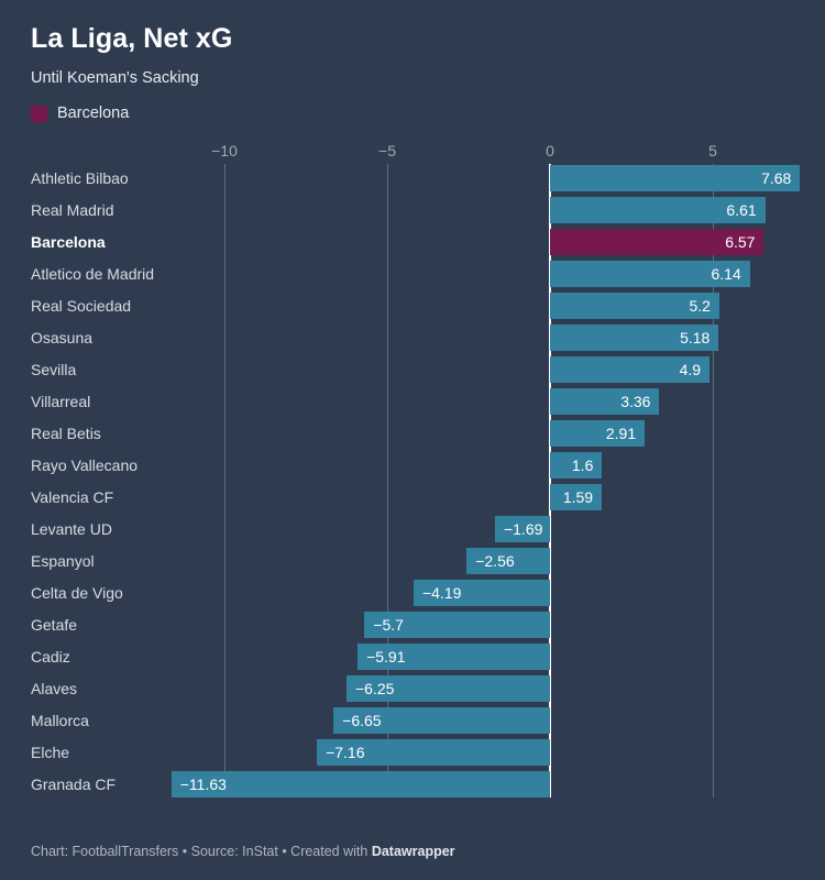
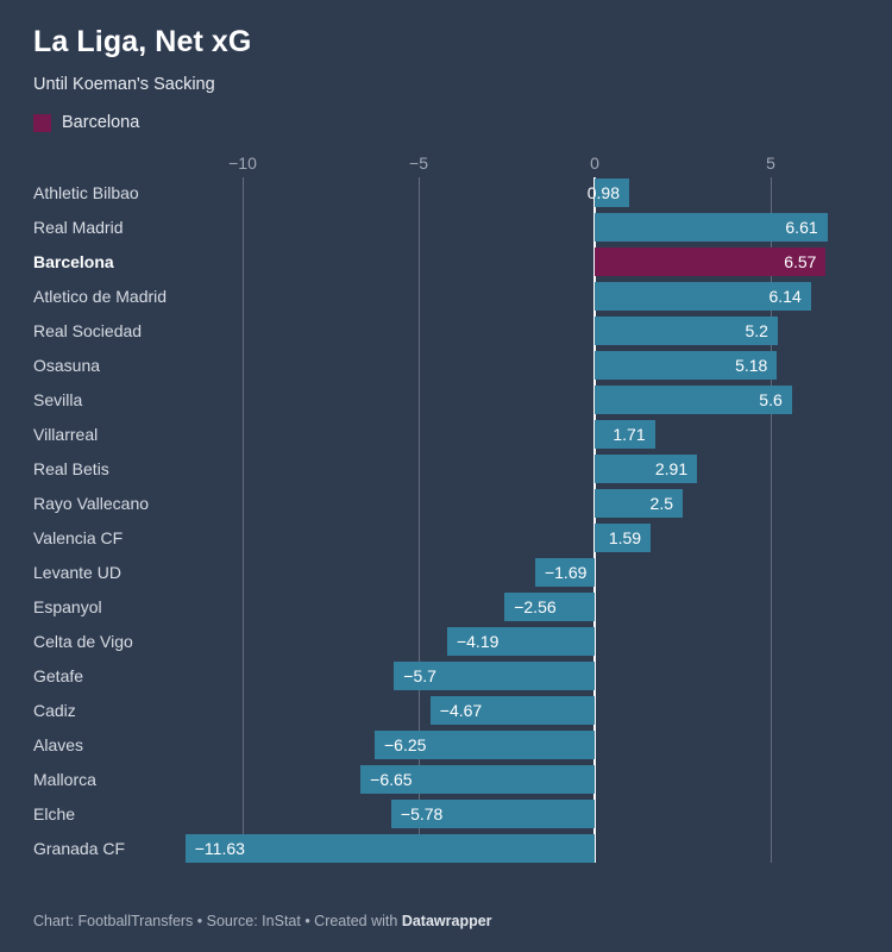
Athletic Bilbao: 7.68 -> 0.98
Sevilla: 4.9 -> 5.6
Villarreal: 3.36 -> 1.71
Rayo Vallecano: 1.6 -> 2.5
Cadiz: −5.91 -> −4.67
Elche: −7.16 -> −5.78
